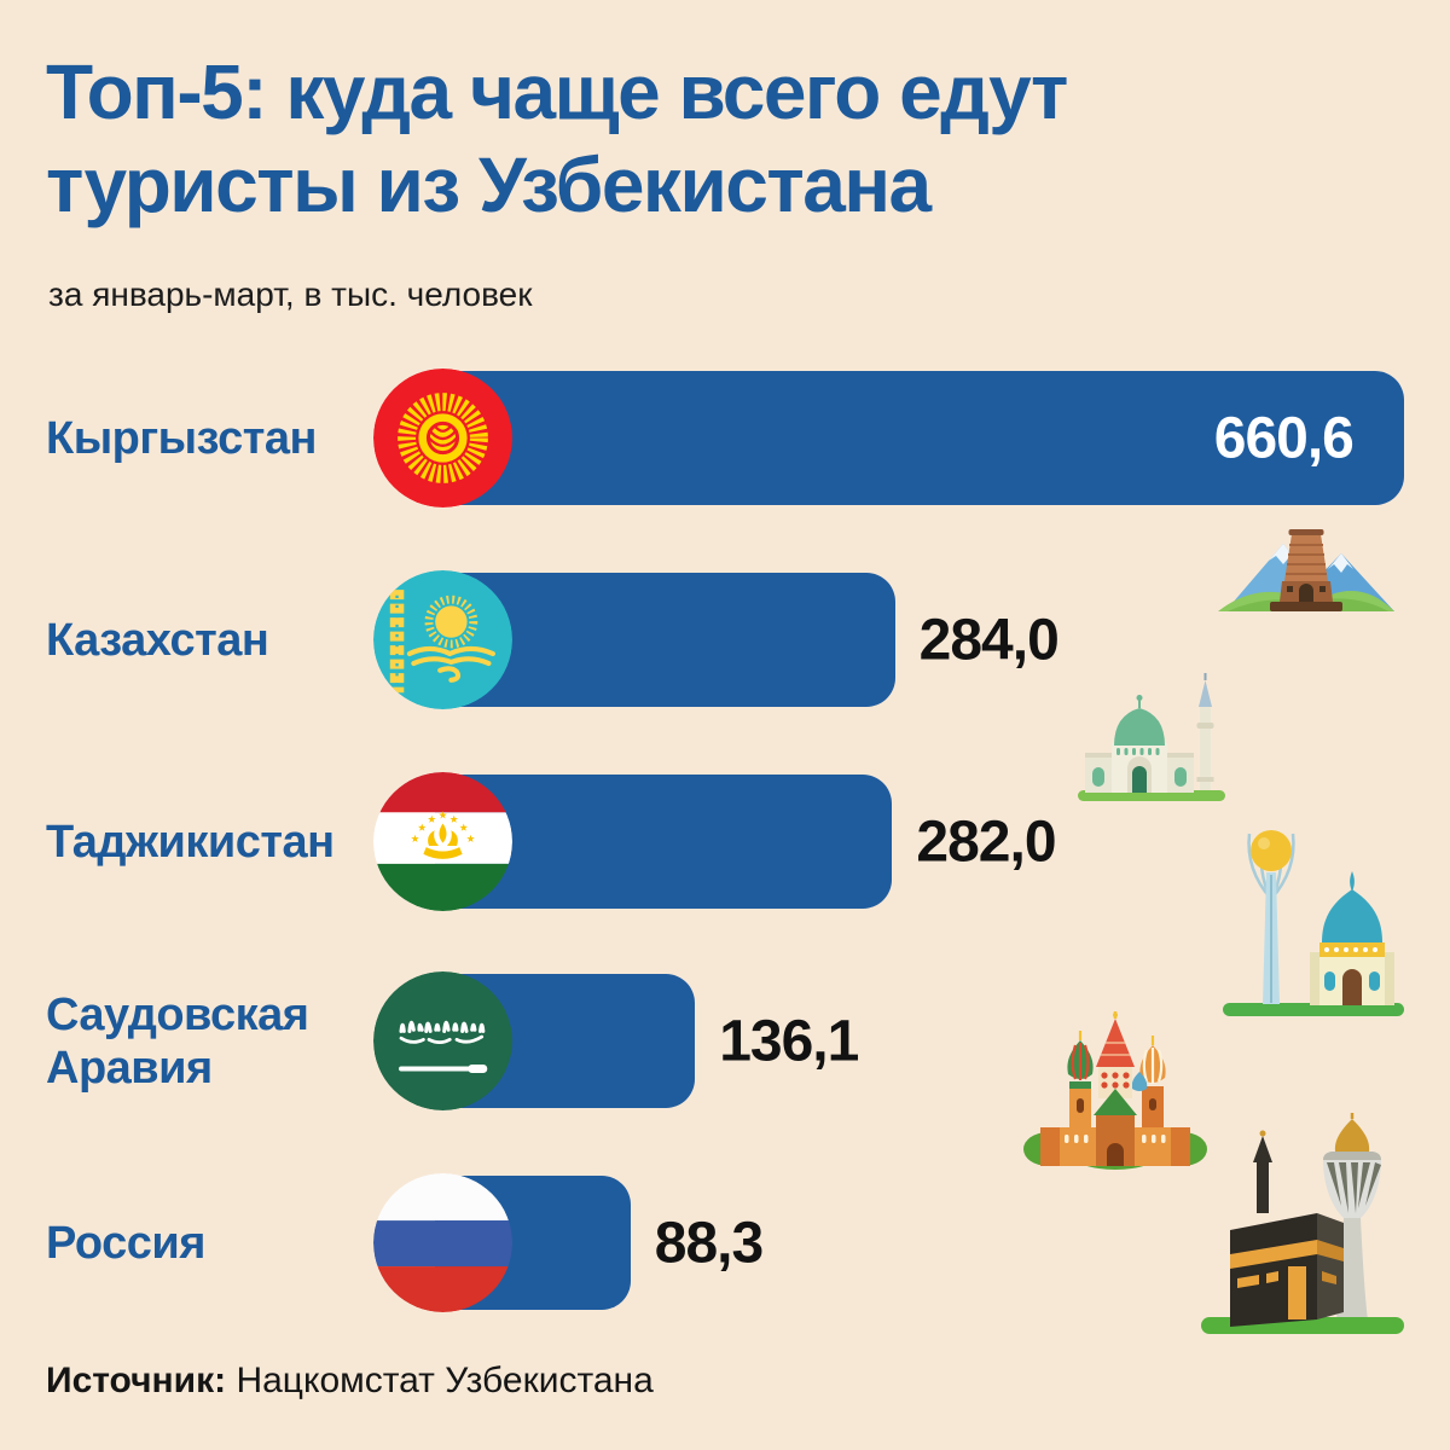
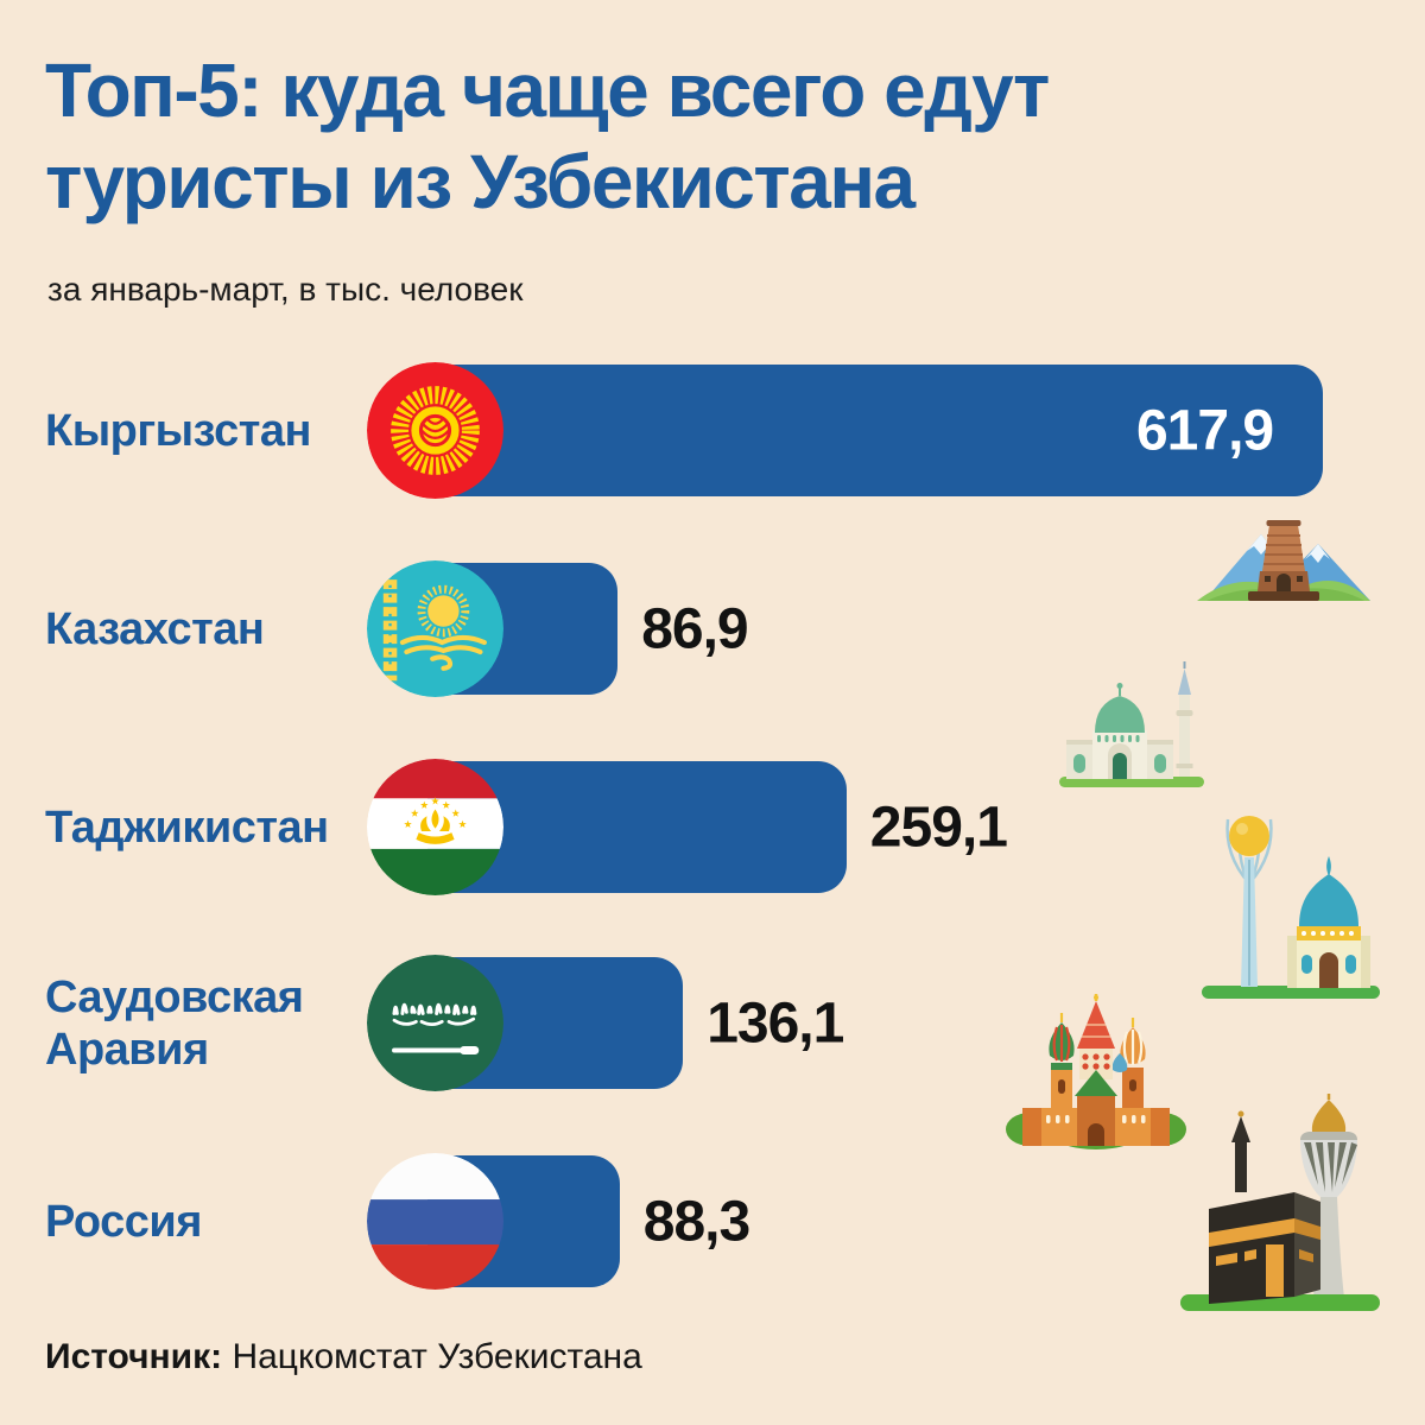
Кыргызстан: 660,6 -> 617,9
Казахстан: 284,0 -> 86,9
Таджикистан: 282,0 -> 259,1
